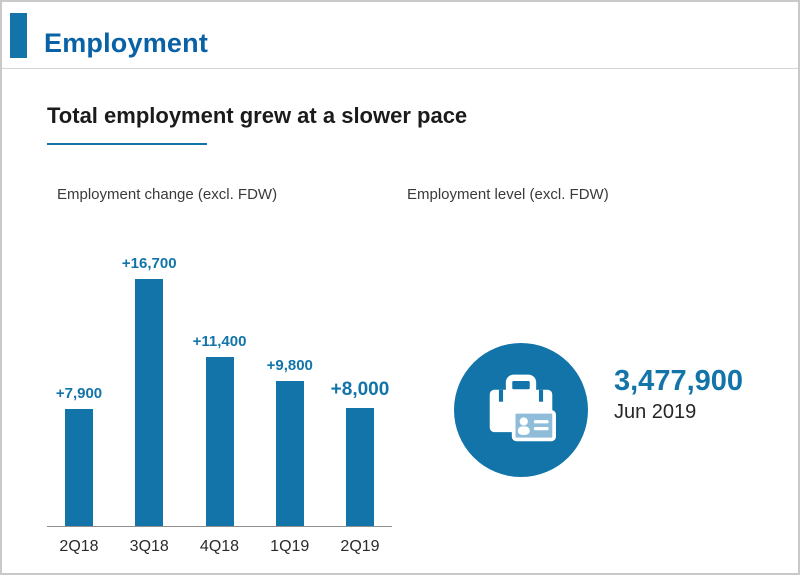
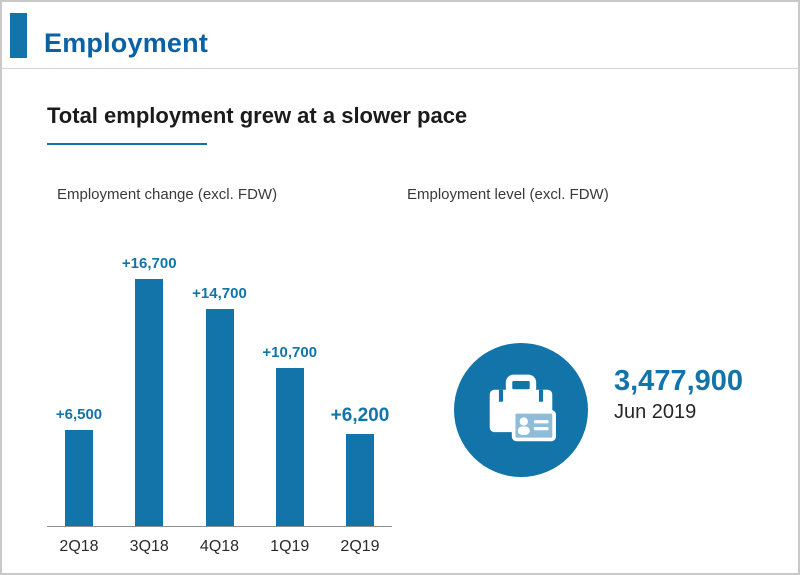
2Q18: +7,900 -> +6,500
4Q18: +11,400 -> +14,700
1Q19: +9,800 -> +10,700
2Q19: +8,000 -> +6,200
